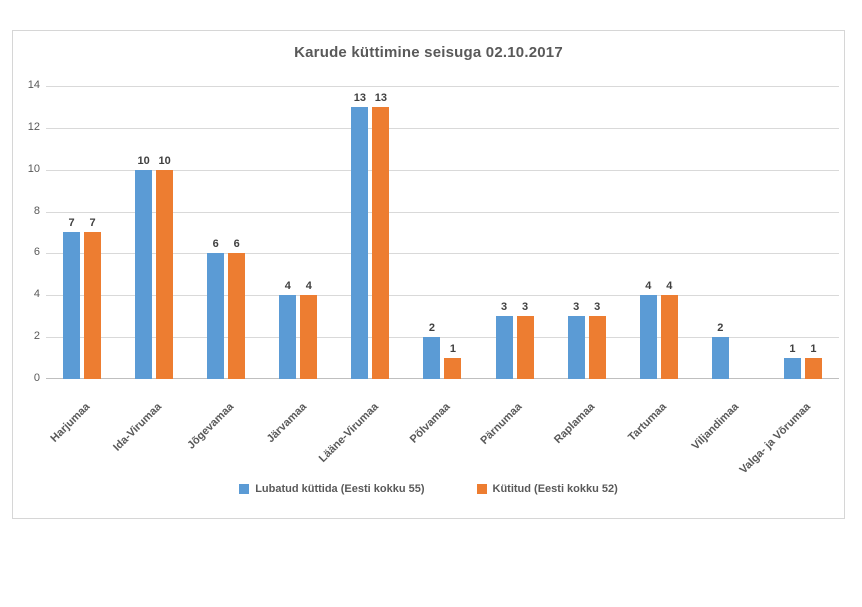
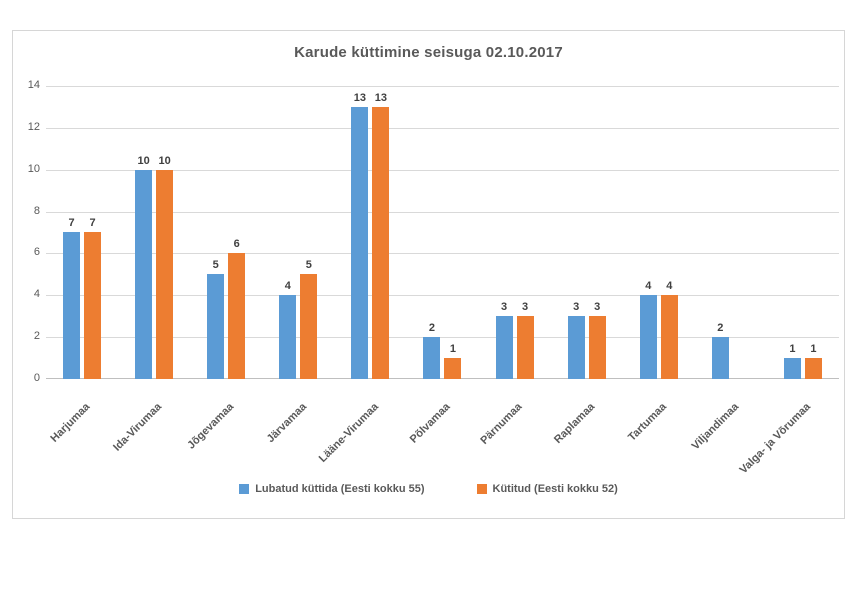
Lubatud küttida (Eesti kokku 55)/Jõgevamaa: 6 -> 5
Kütitud (Eesti kokku 52)/Järvamaa: 4 -> 5
